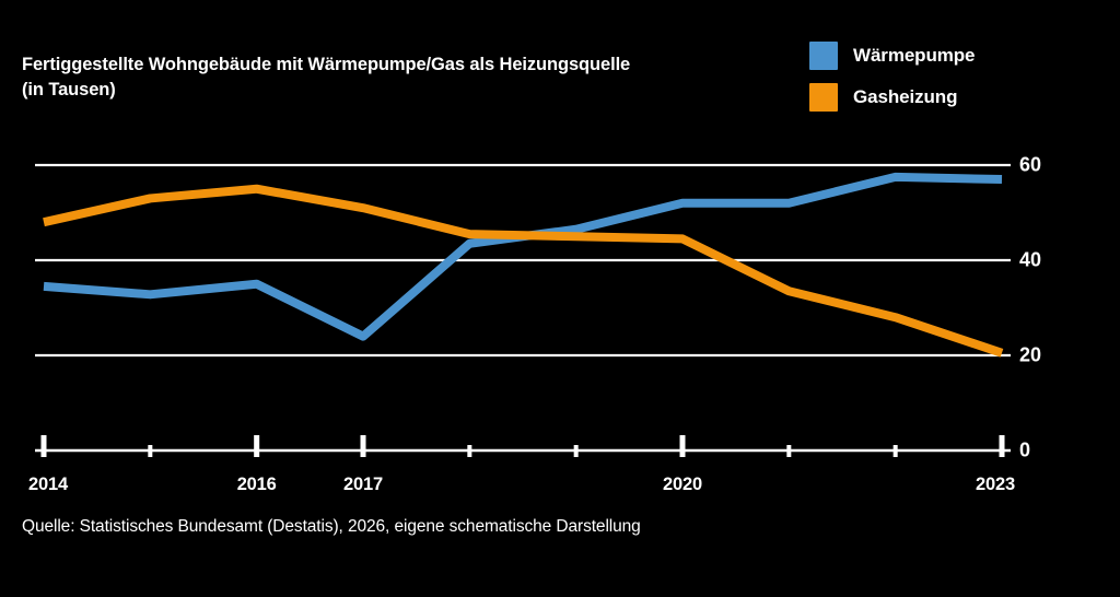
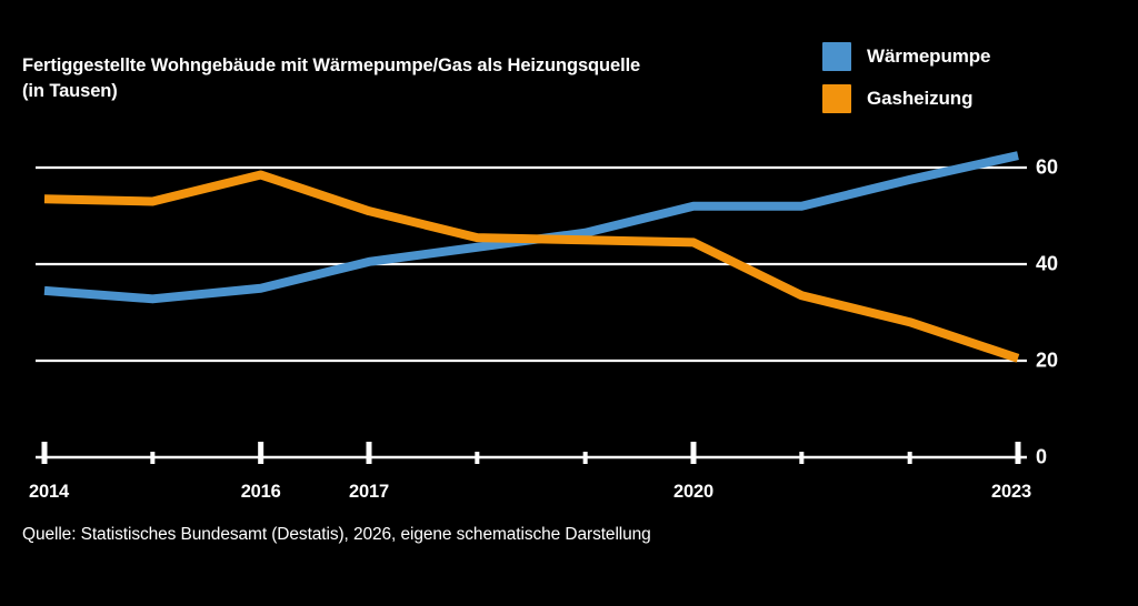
Gasheizung/2014: 48 -> 54
Gasheizung/2016: 55 -> 58
Wärmepumpe/2017: 24 -> 40
Wärmepumpe/2023: 57 -> 62
